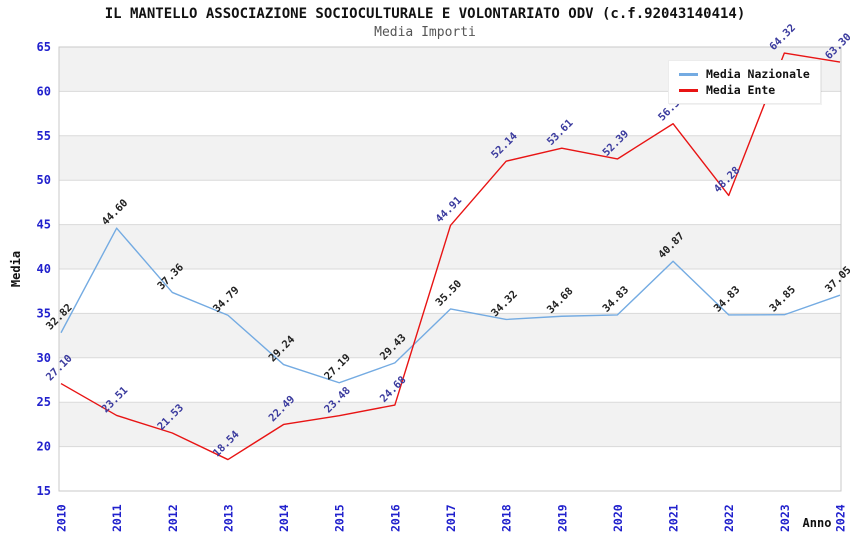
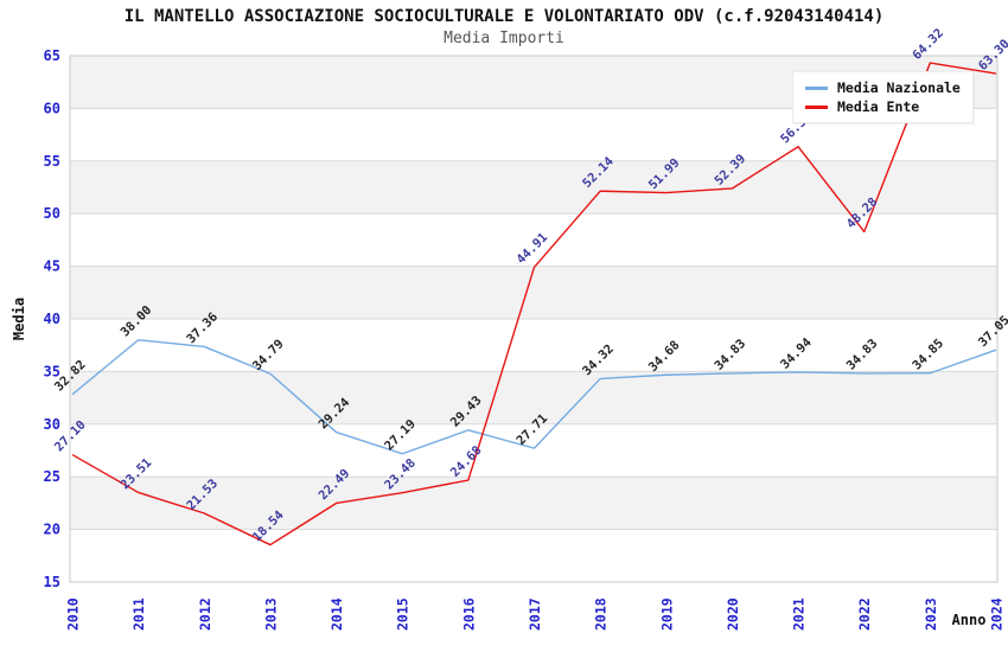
Media Nazionale/2011: 44.60 -> 38.00
Media Nazionale/2017: 35.50 -> 27.71
Media Ente/2019: 53.61 -> 51.99
Media Nazionale/2021: 40.87 -> 34.94
